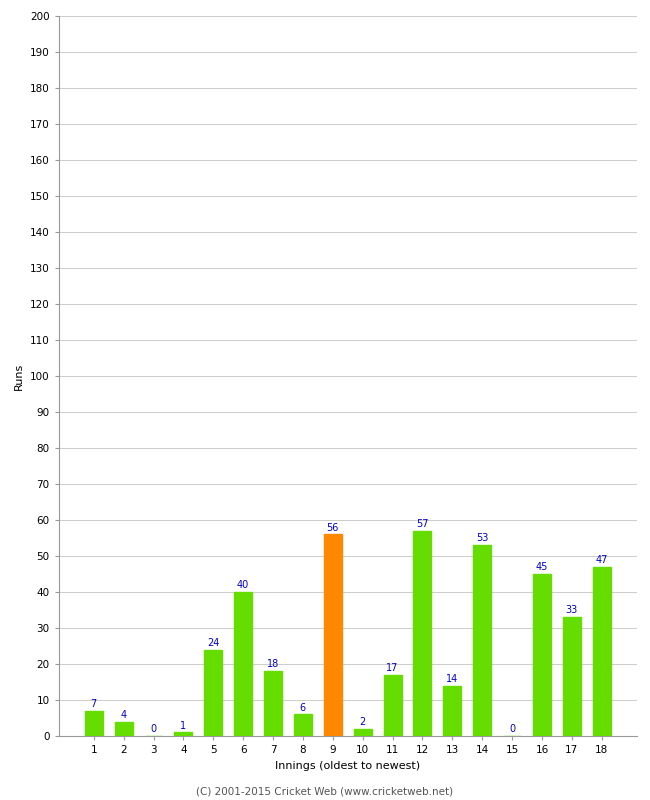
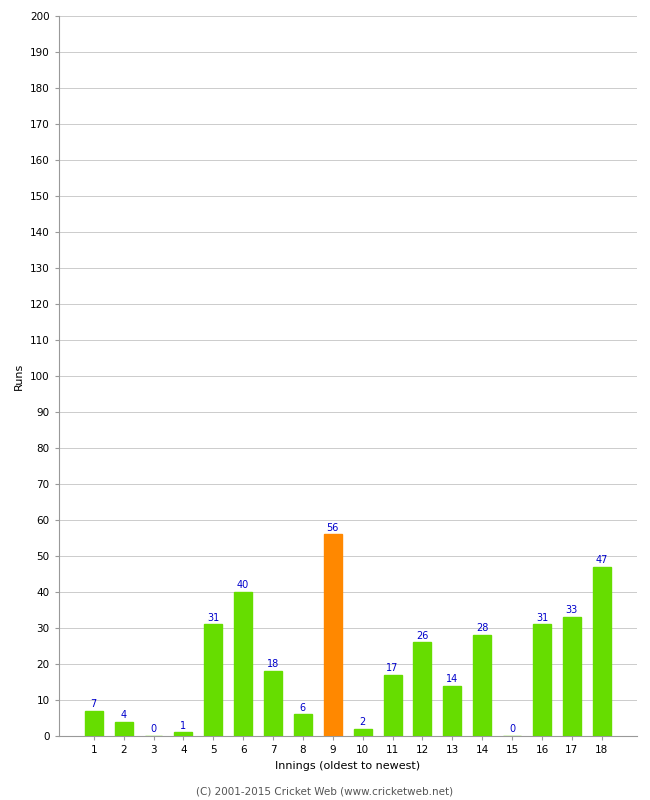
5: 24 -> 31
12: 57 -> 26
14: 53 -> 28
16: 45 -> 31
